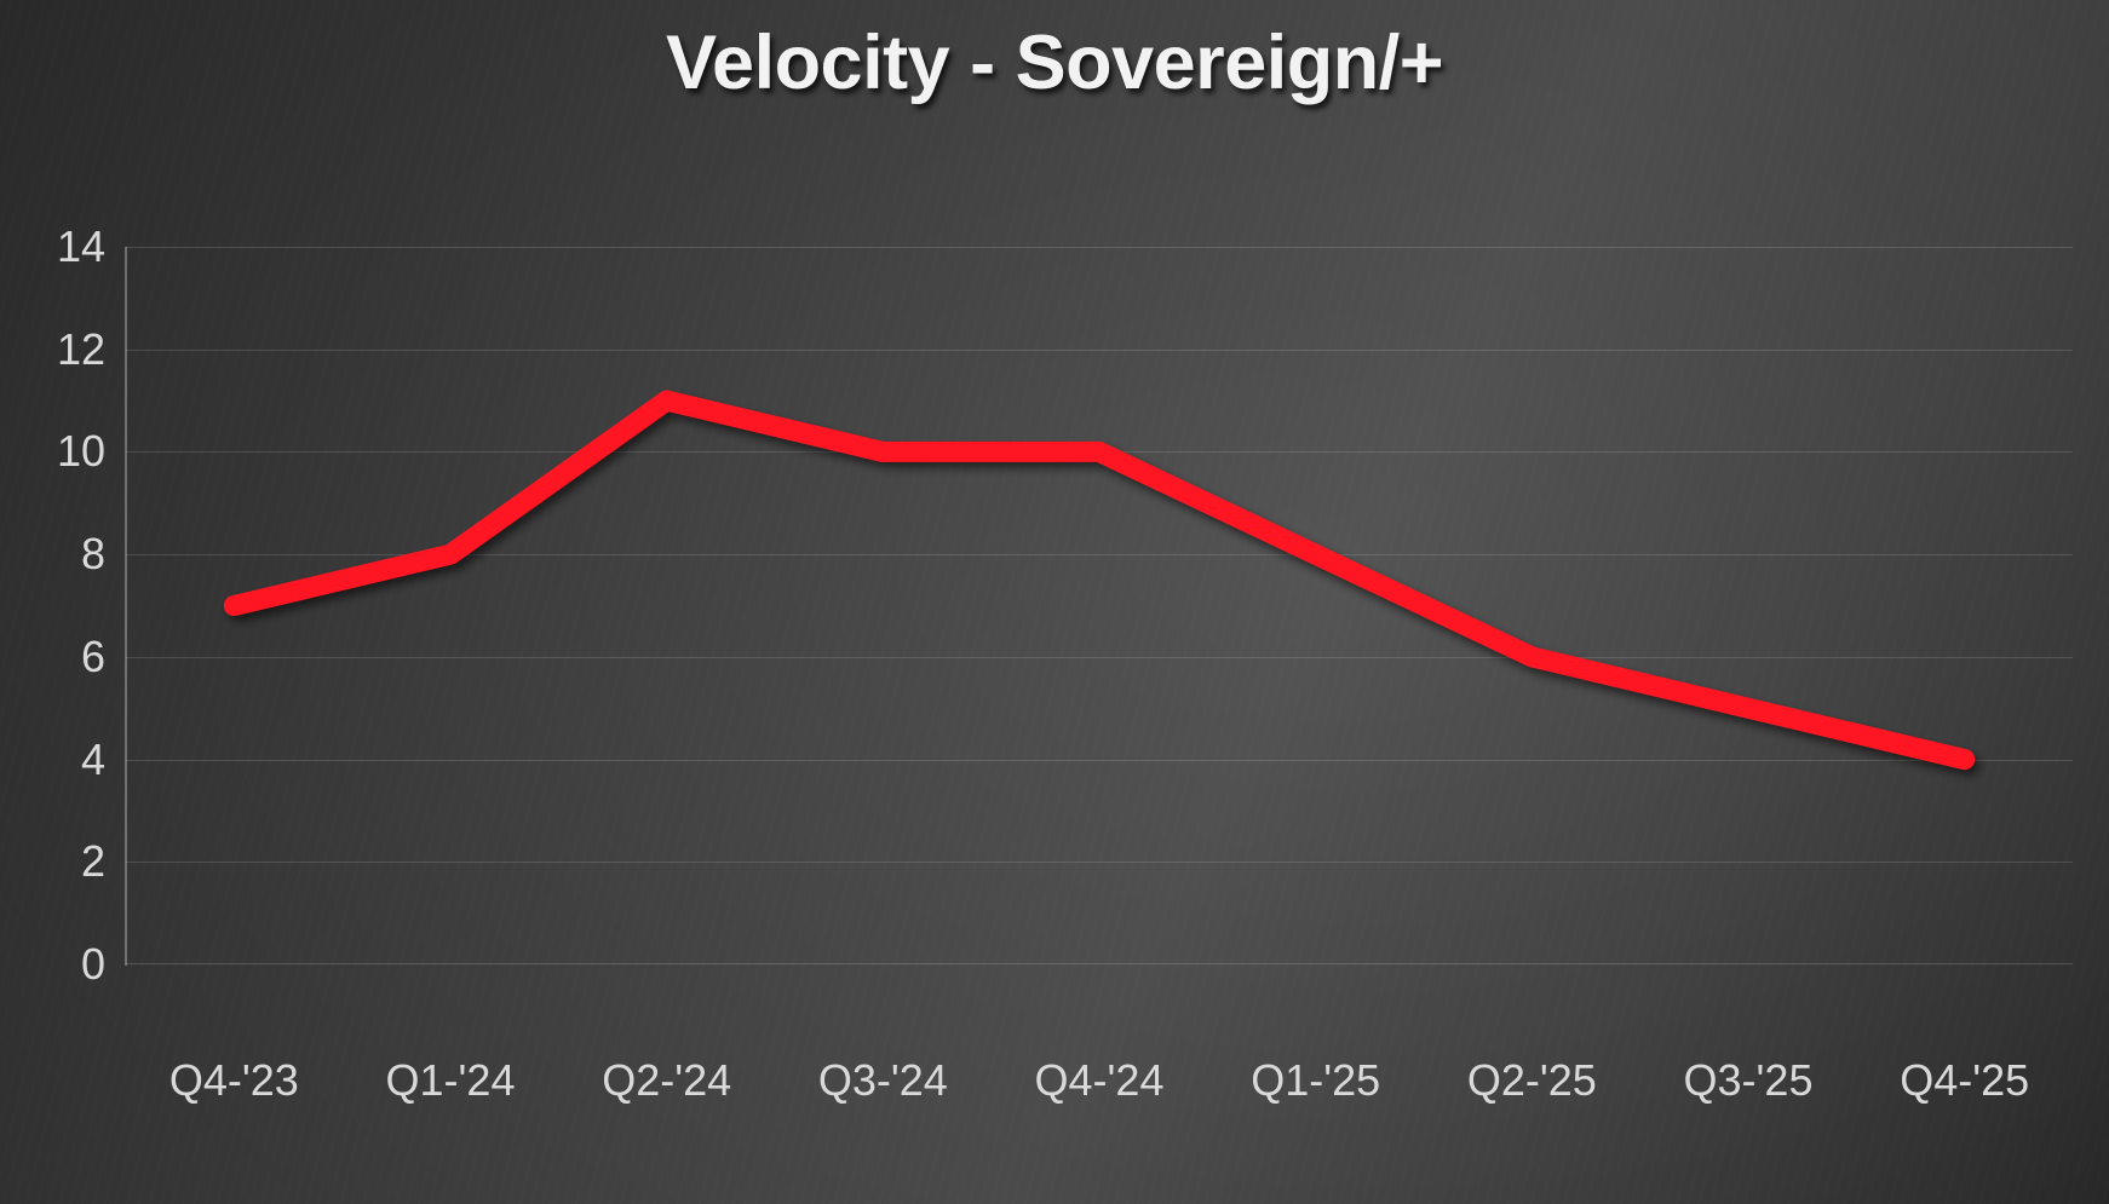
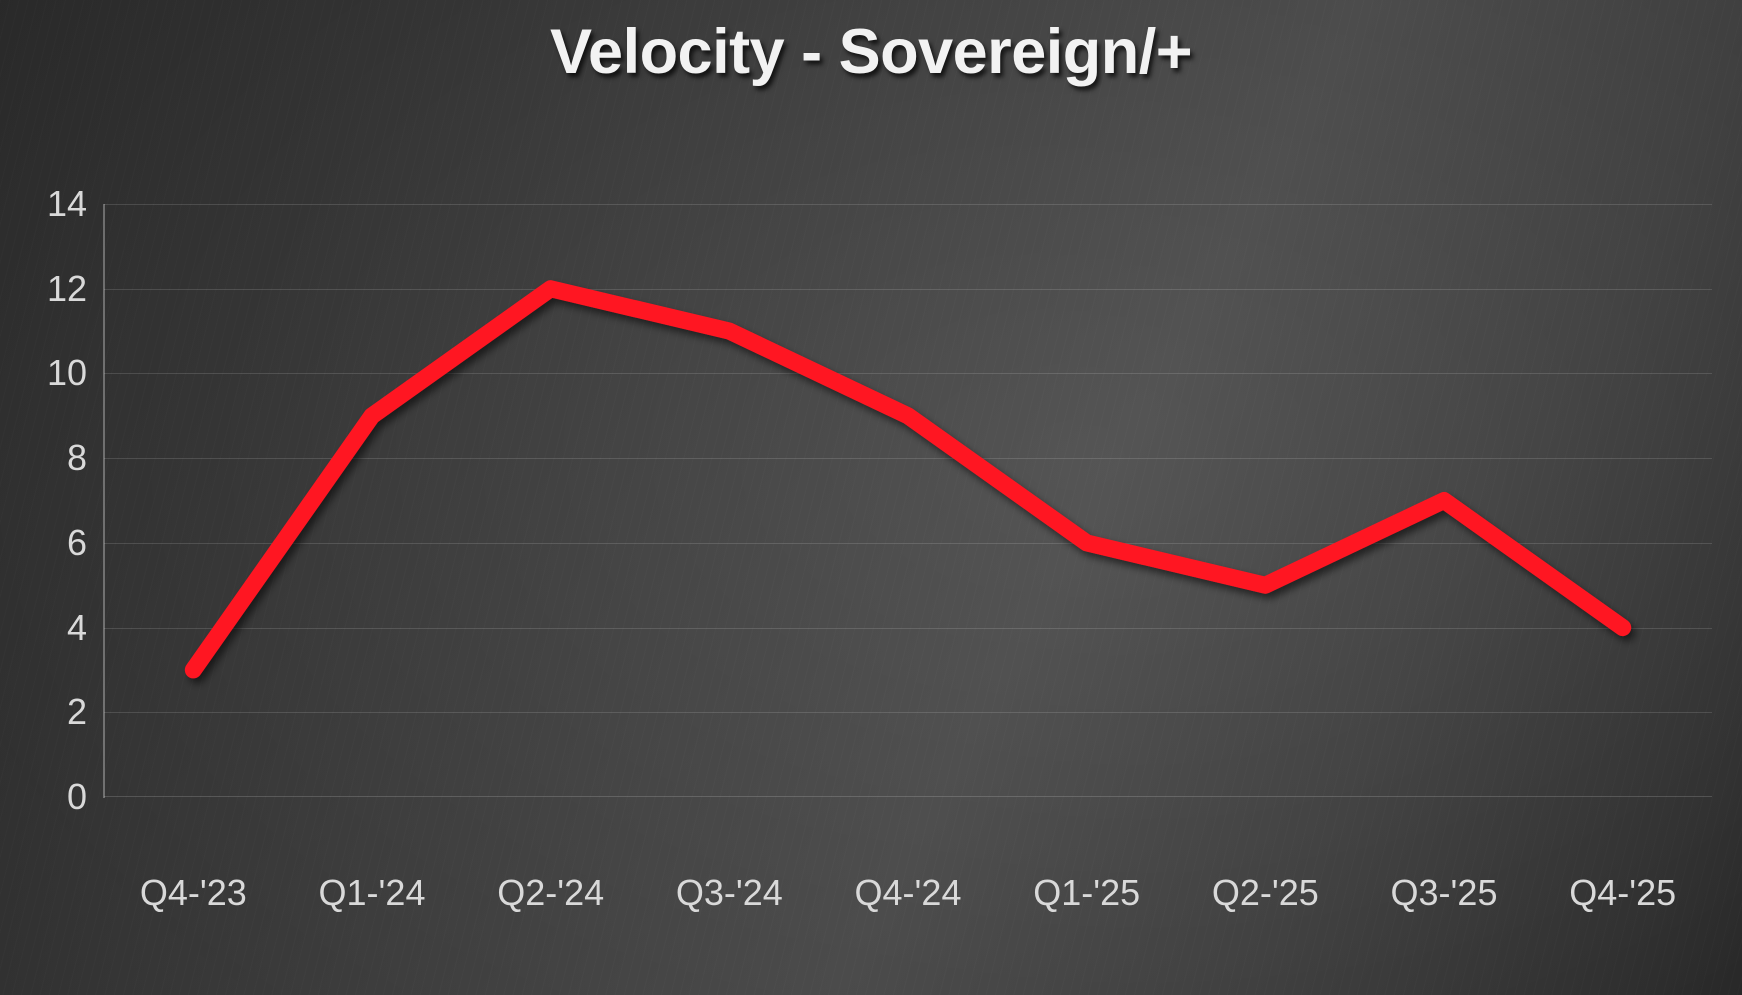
Q4-'23: 7 -> 3
Q1-'24: 8 -> 9
Q2-'24: 11 -> 12
Q3-'24: 10 -> 11
Q4-'24: 10 -> 9
Q1-'25: 8 -> 6
Q2-'25: 6 -> 5
Q3-'25: 5 -> 7
